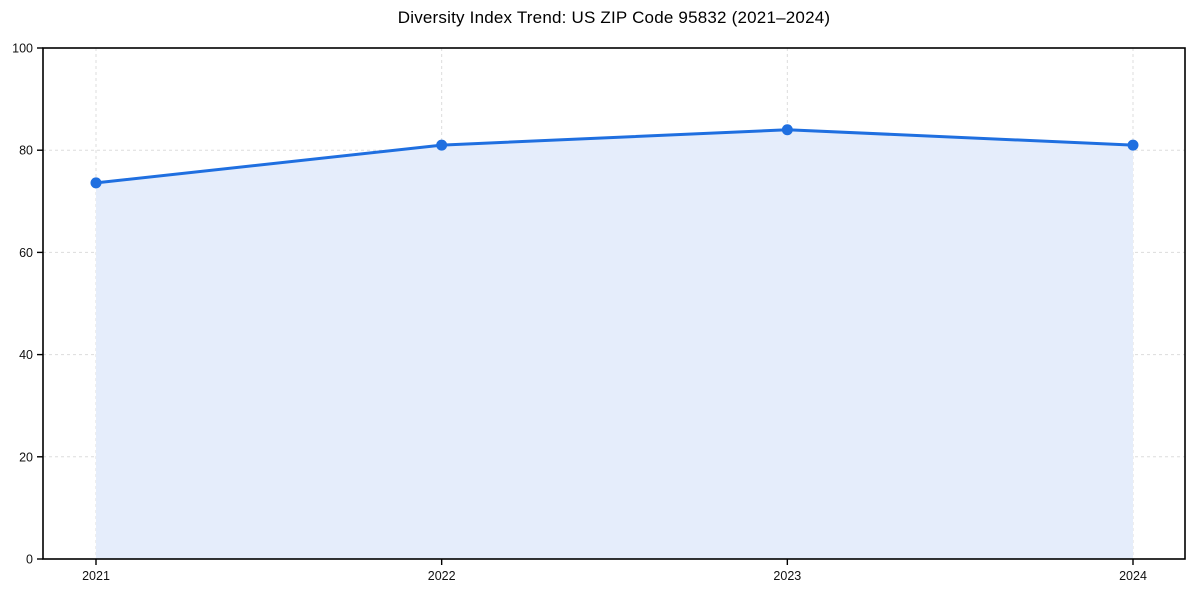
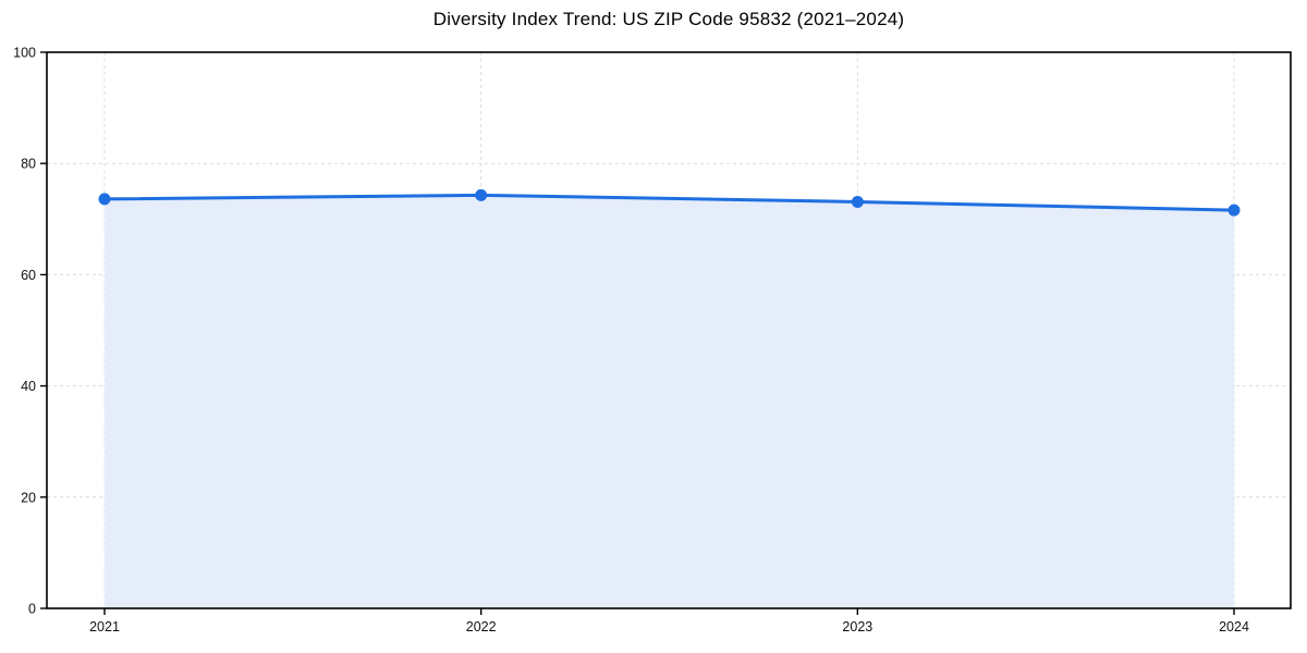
2022: 81 -> 74
2023: 84 -> 73
2024: 81 -> 72
